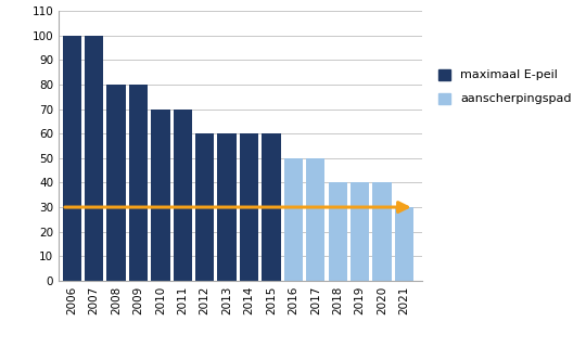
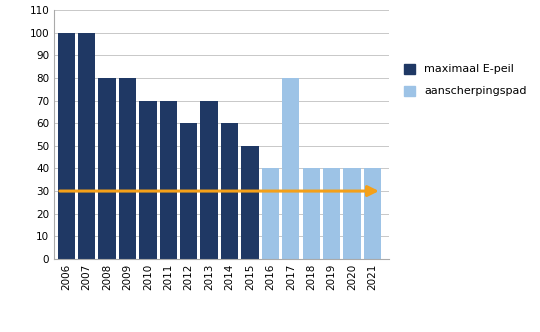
2013: 60 -> 70
2015: 60 -> 50
2016: 50 -> 40
2017: 50 -> 80
2021: 30 -> 40
